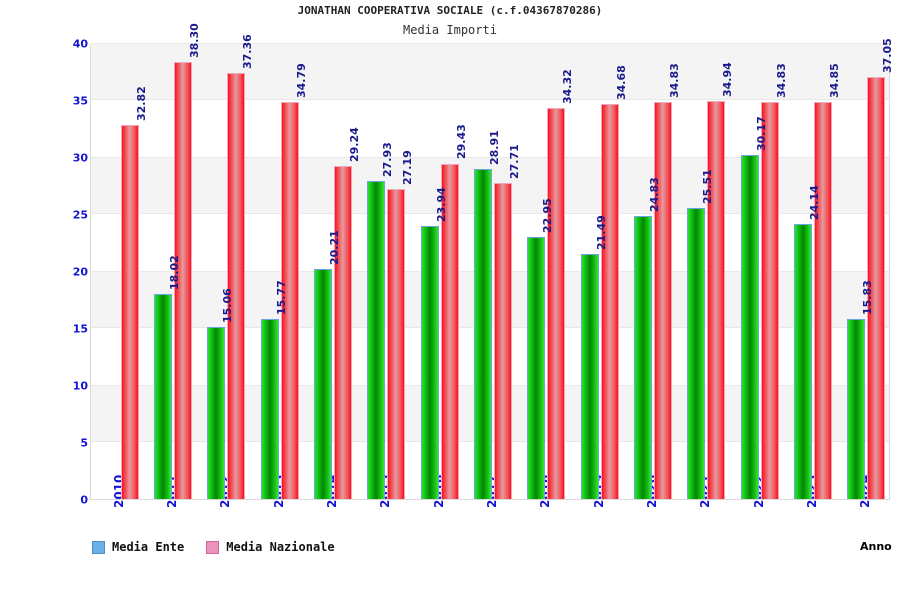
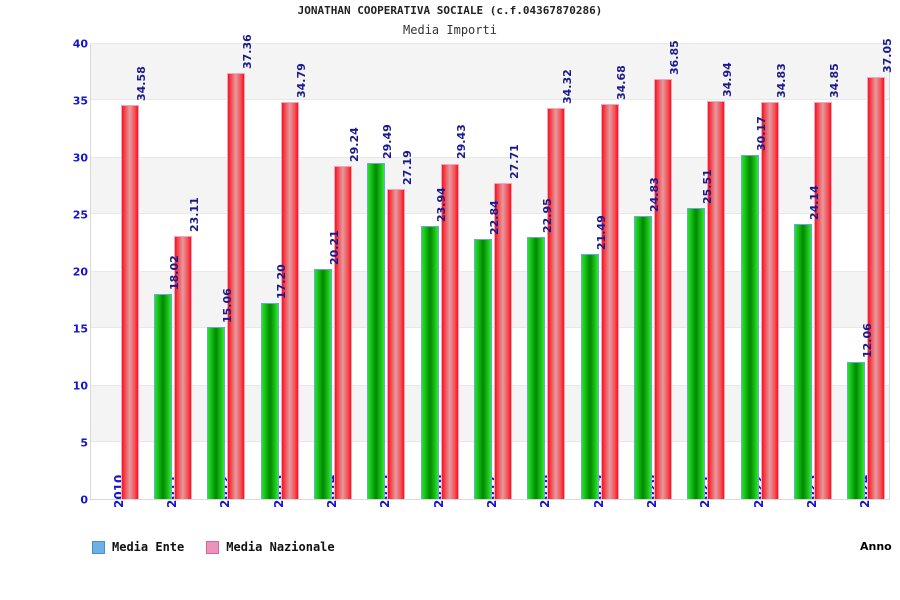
Media Nazionale/2010: 32.82 -> 34.58
Media Nazionale/2011: 38.30 -> 23.11
Media Ente/2013: 15.77 -> 17.20
Media Ente/2015: 27.93 -> 29.49
Media Ente/2017: 28.91 -> 22.84
Media Nazionale/2020: 34.83 -> 36.85
Media Ente/2024: 15.83 -> 12.06
